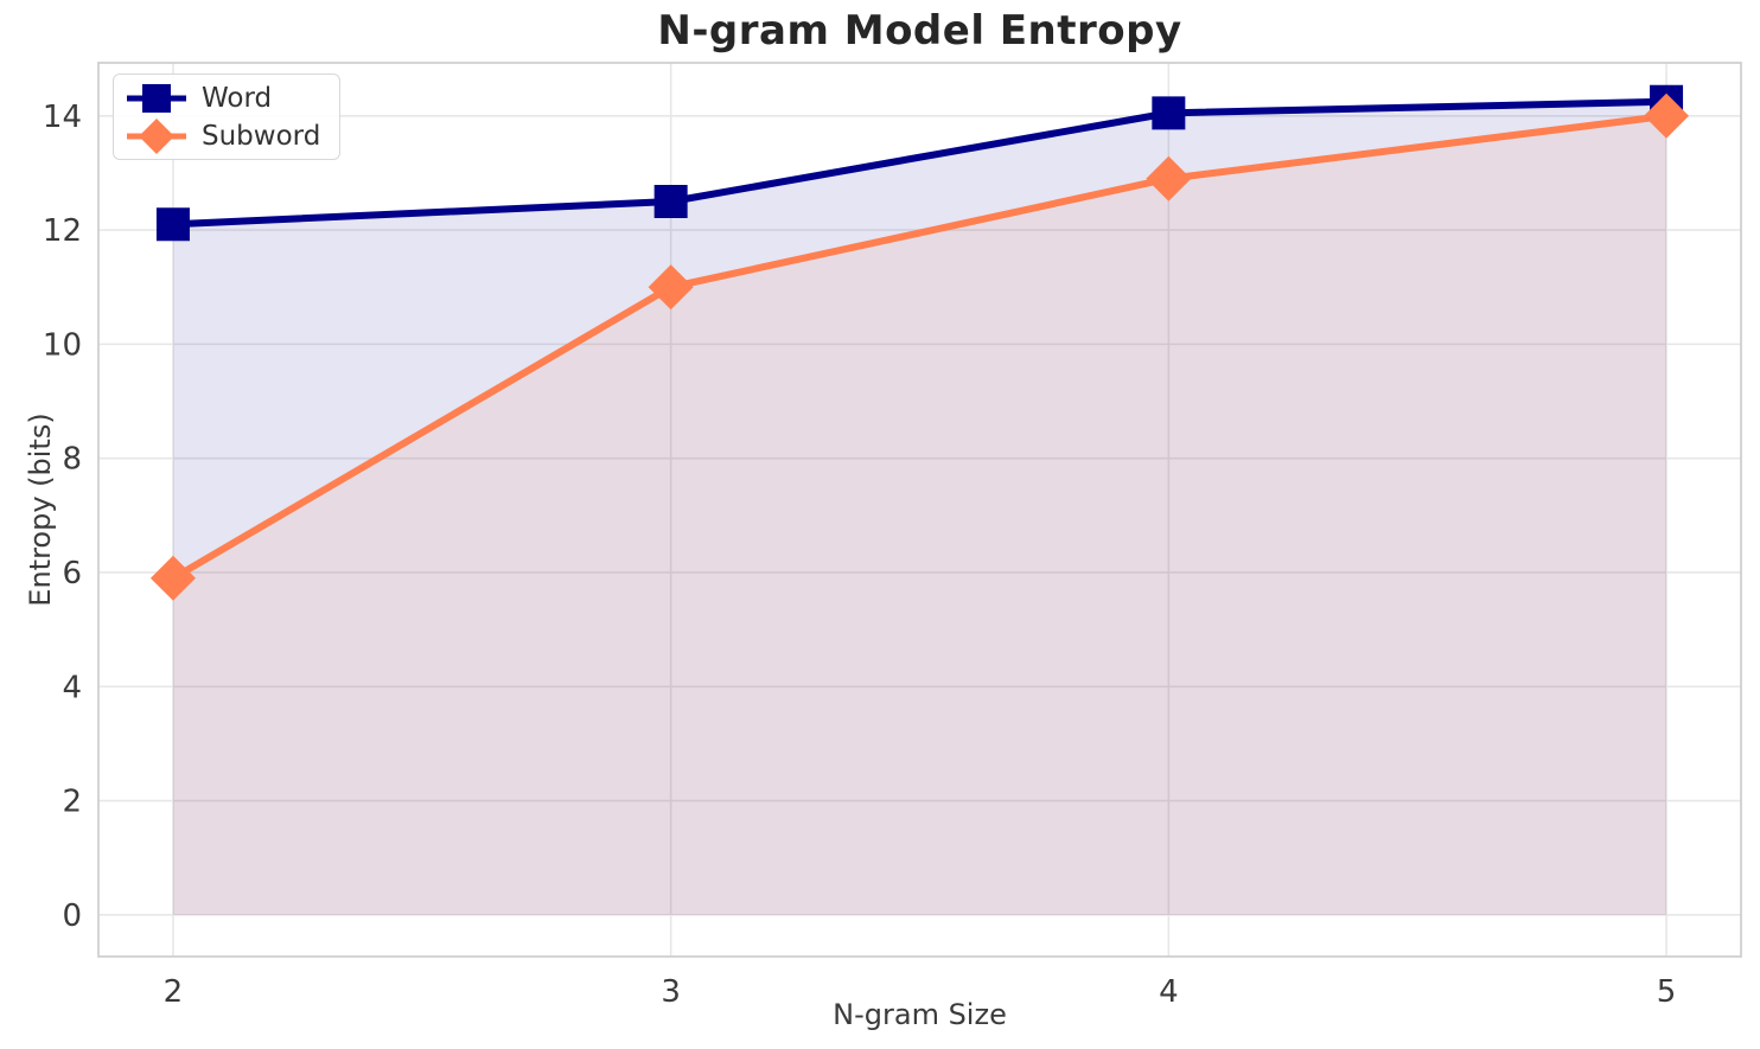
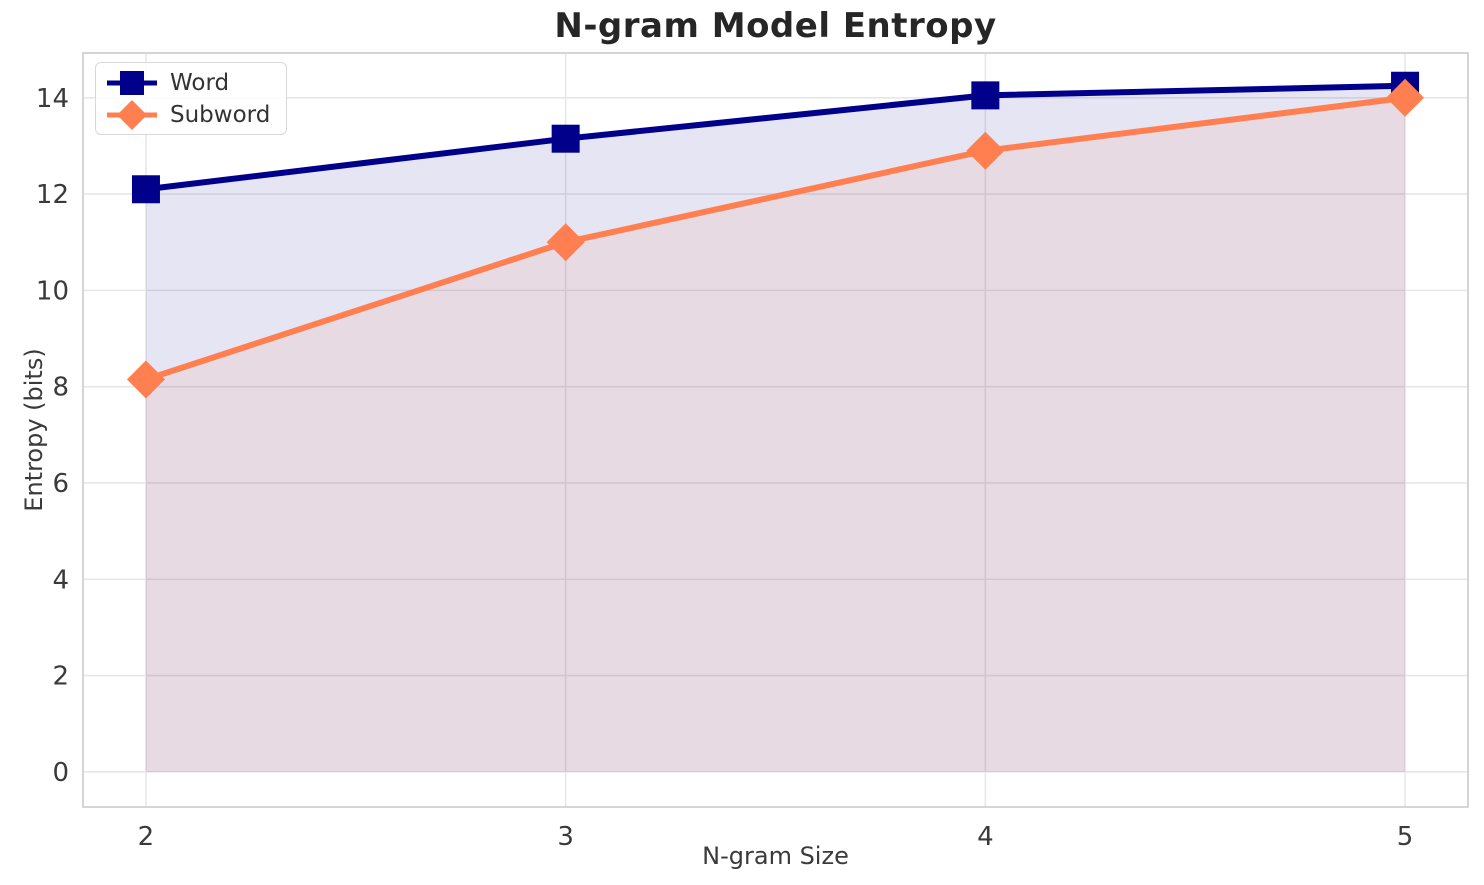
Subword/2: 5.9 -> 8.2
Word/3: 12.5 -> 13.2
